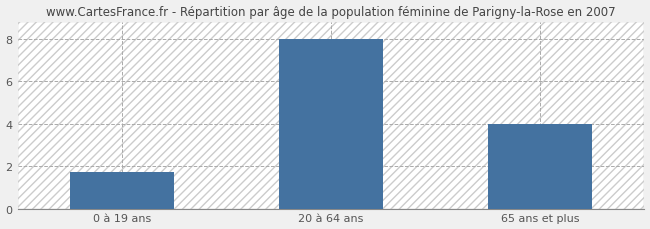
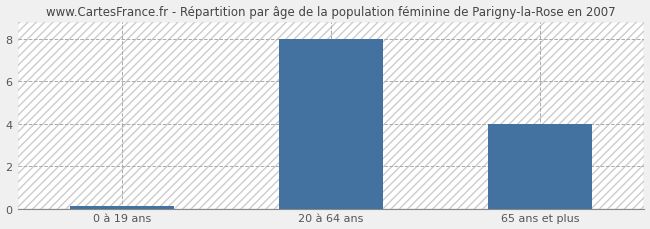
0 à 19 ans: 1.7 -> 0.1
